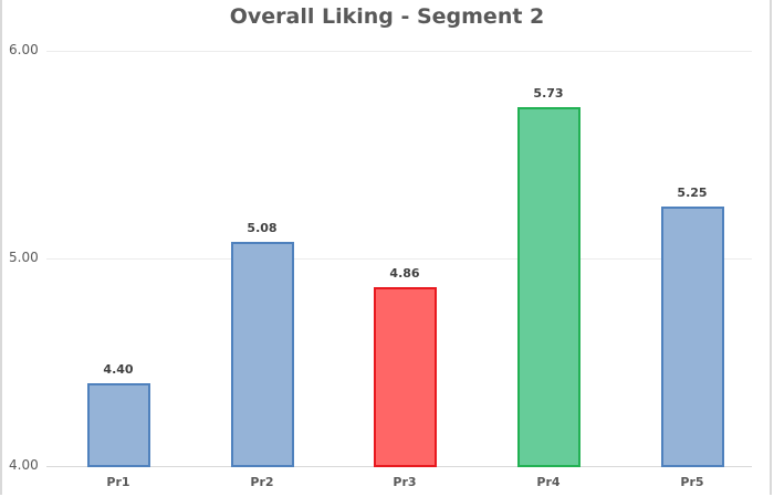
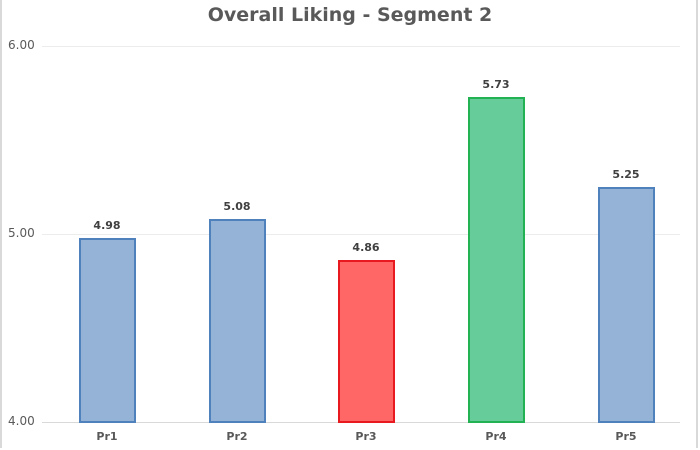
Pr1: 4.40 -> 4.98
